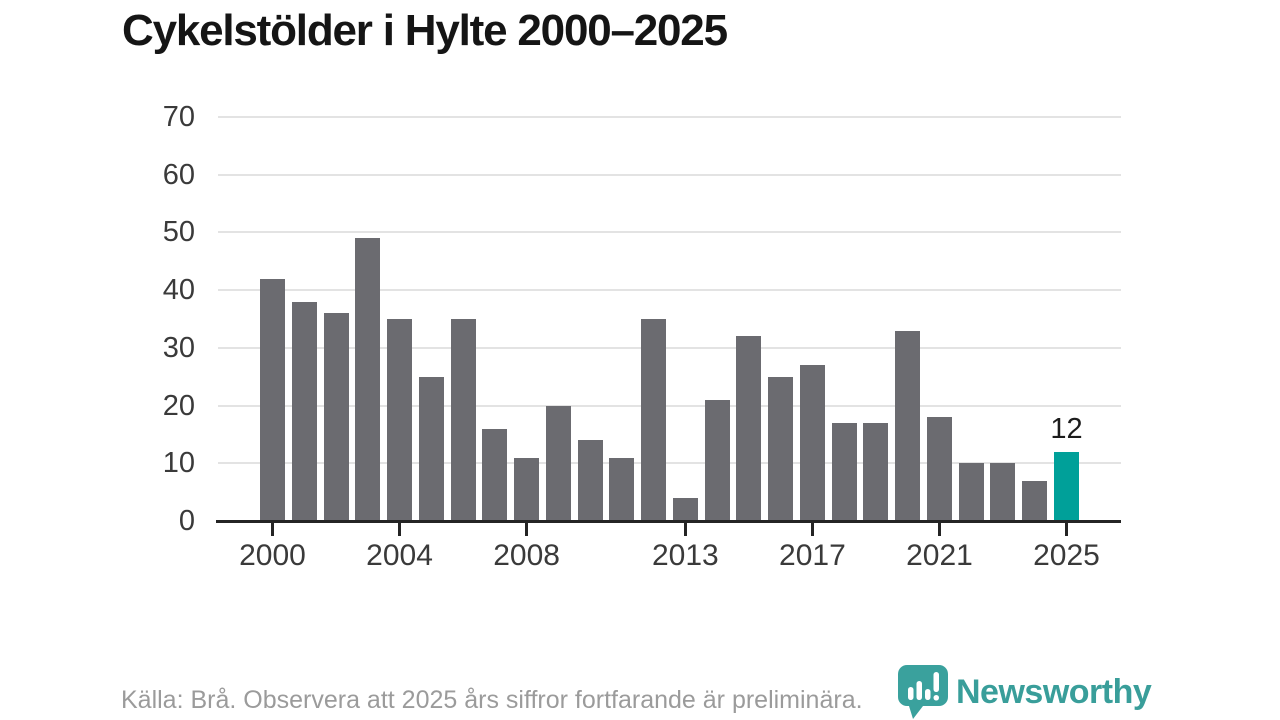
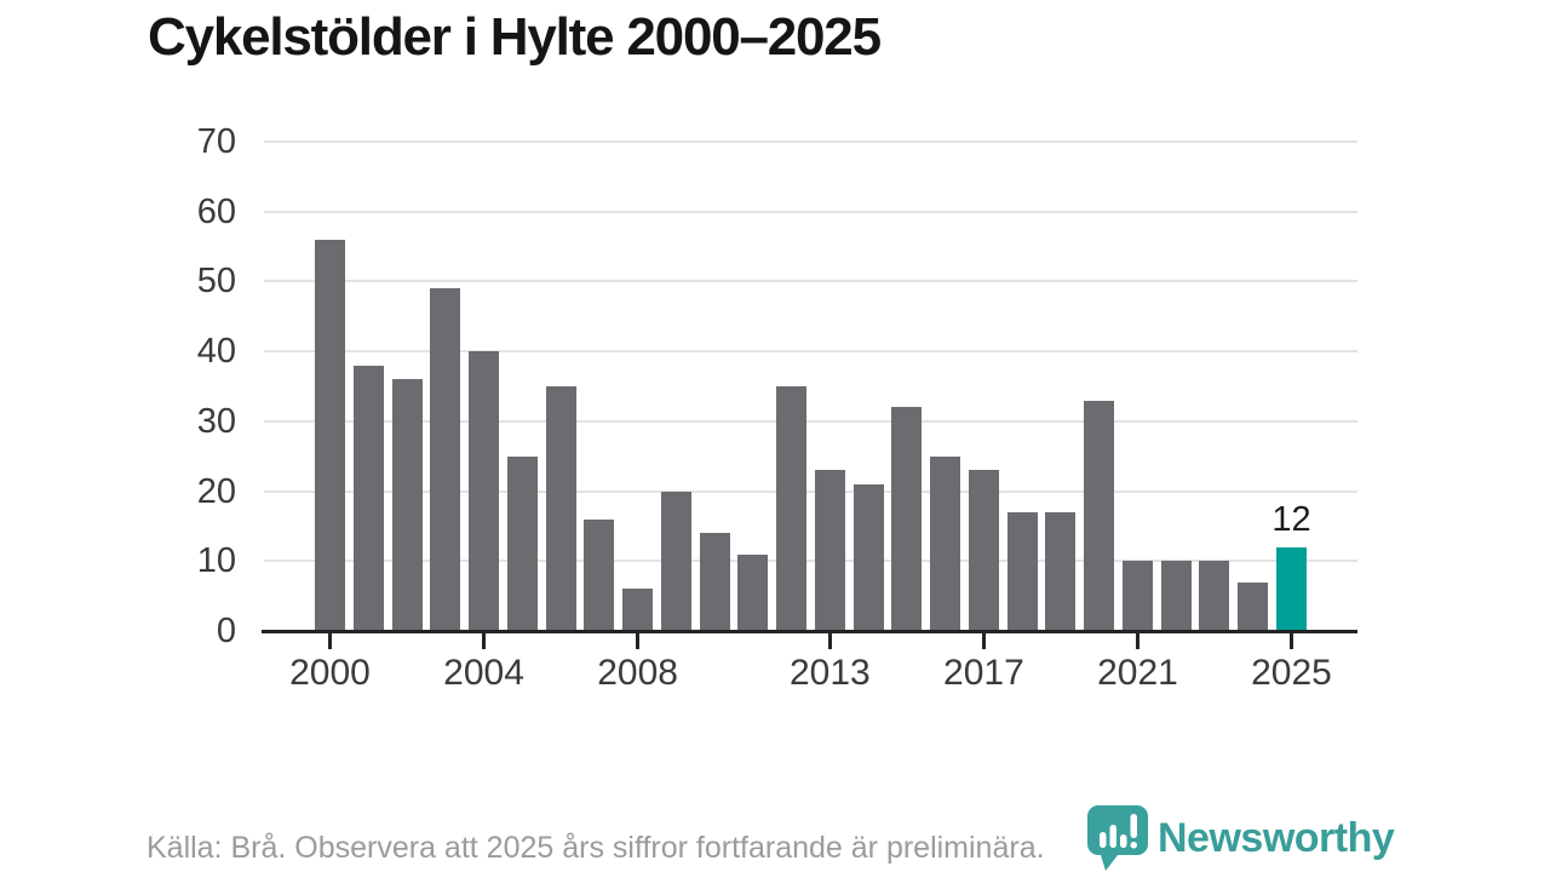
2000: 42 -> 56
2004: 35 -> 40
2008: 11 -> 6
2013: 4 -> 23
2017: 27 -> 23
2021: 18 -> 10
